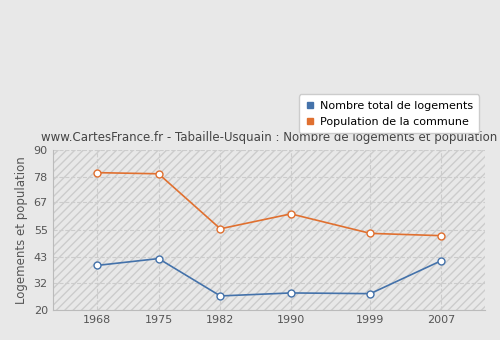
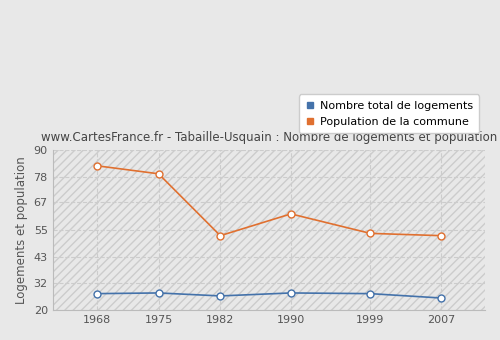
Nombre total de logements/1968: 39.5 -> 27.2
Population de la commune/1968: 80.0 -> 83.0
Nombre total de logements/1975: 42.5 -> 27.5
Population de la commune/1982: 55.5 -> 52.5
Nombre total de logements/2007: 41.5 -> 25.3
